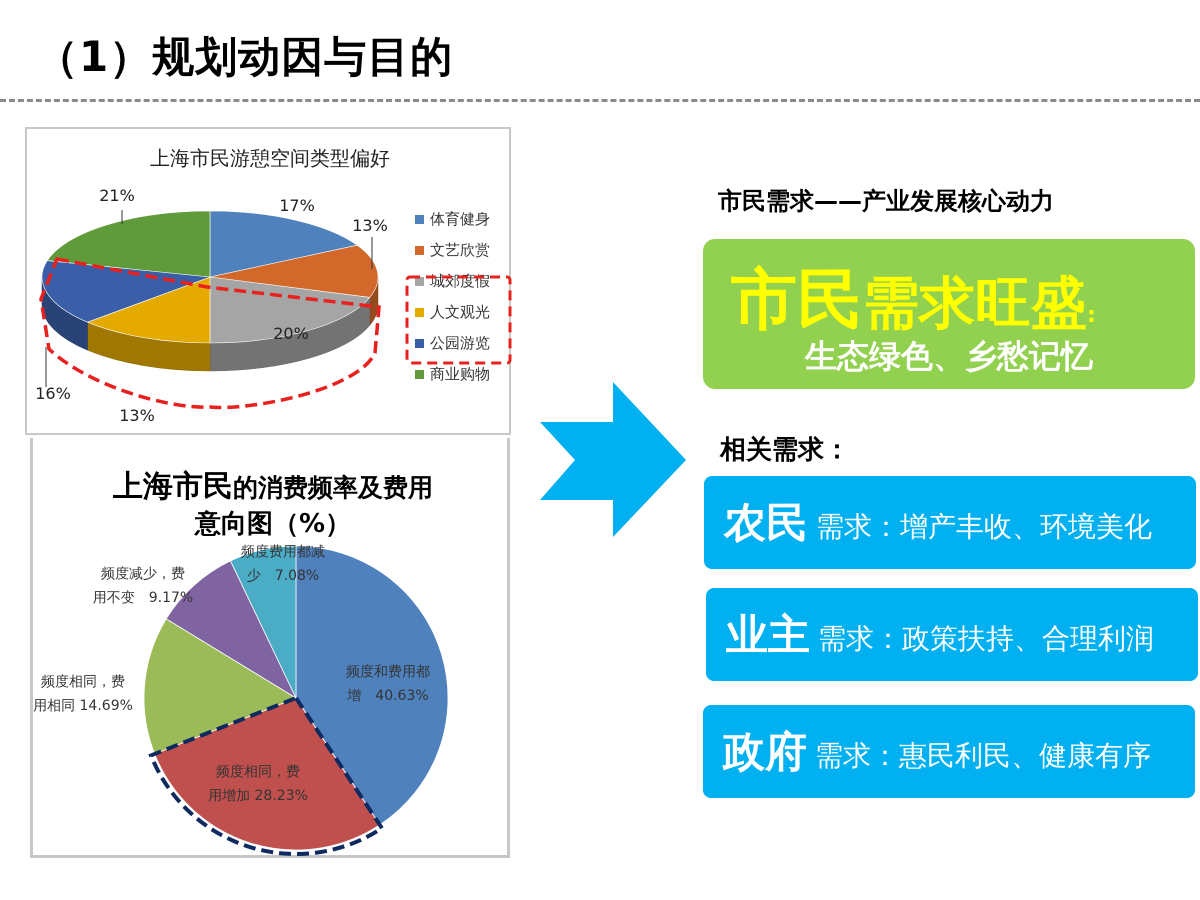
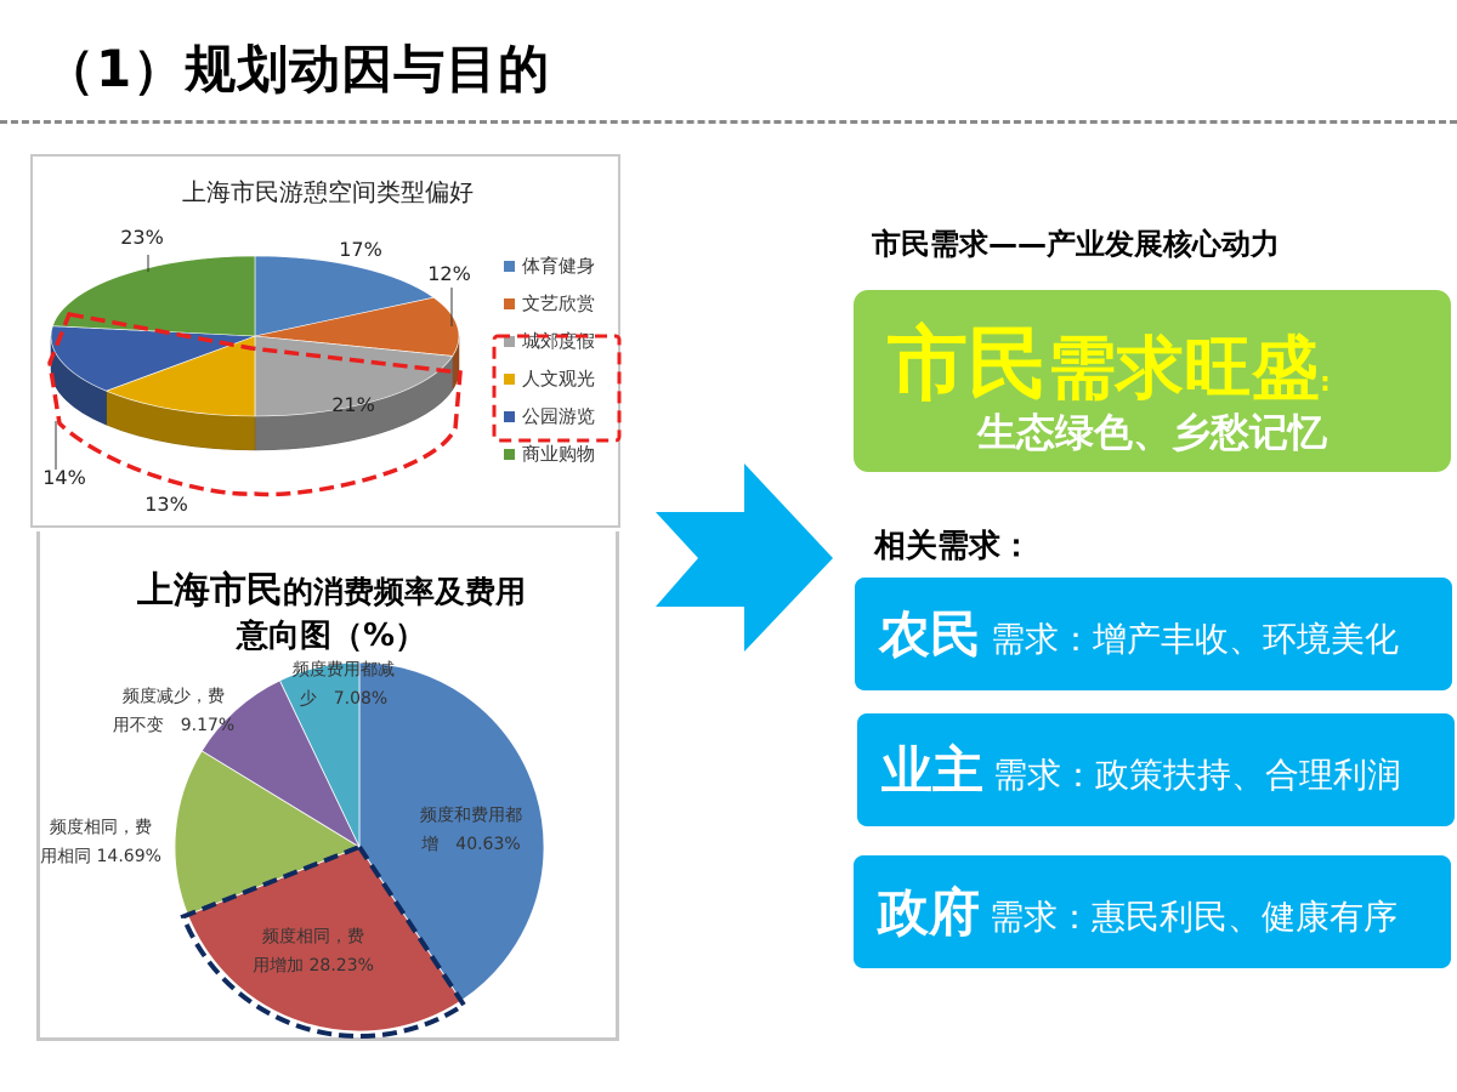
上海市民游憩空间类型偏好/文艺欣赏: 13% -> 12%
上海市民游憩空间类型偏好/城郊度假: 20% -> 21%
上海市民游憩空间类型偏好/公园游览: 16% -> 14%
上海市民游憩空间类型偏好/商业购物: 21% -> 23%
